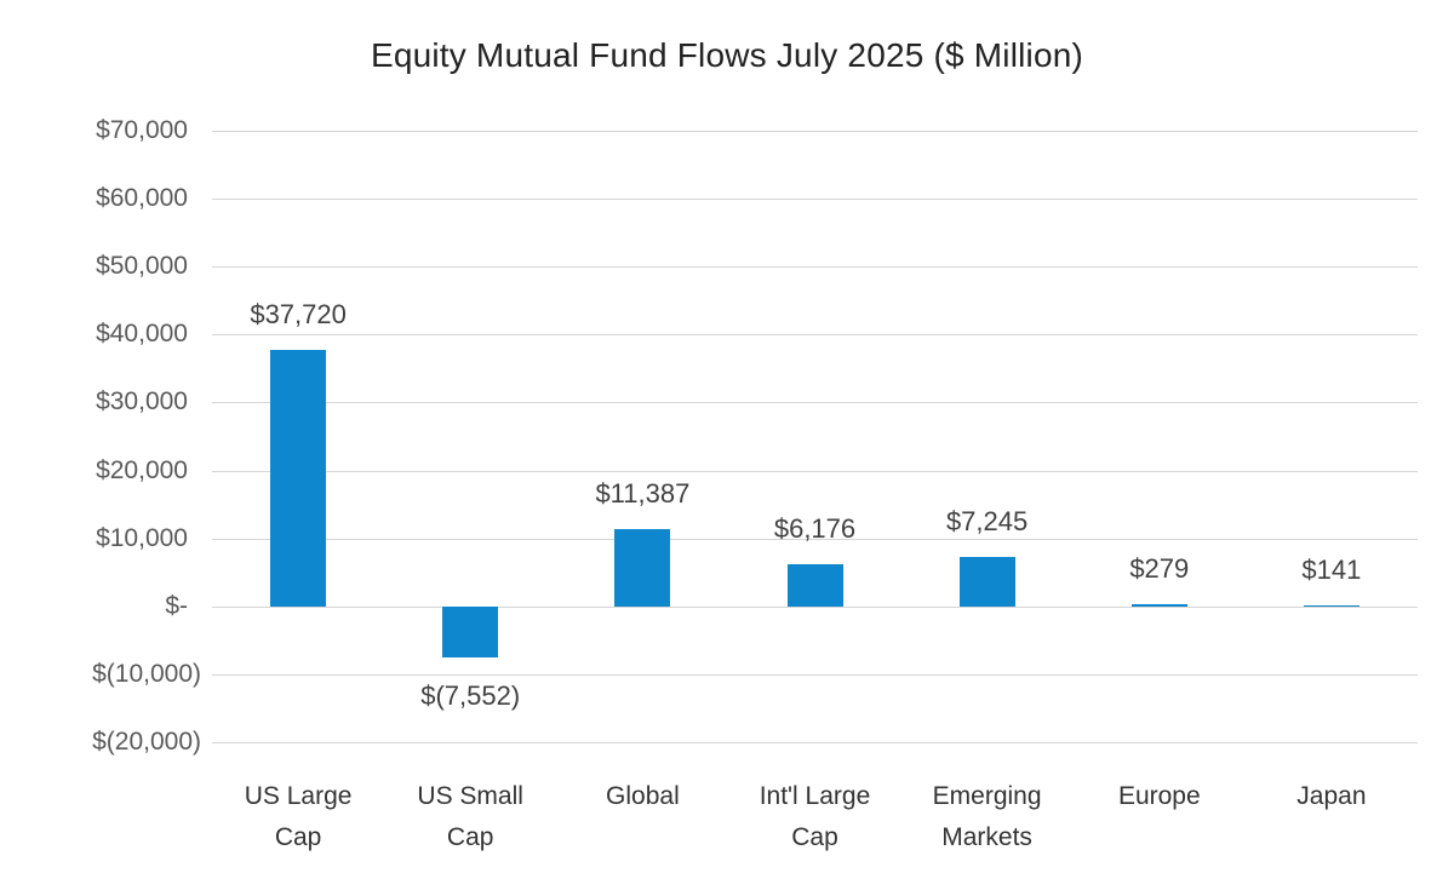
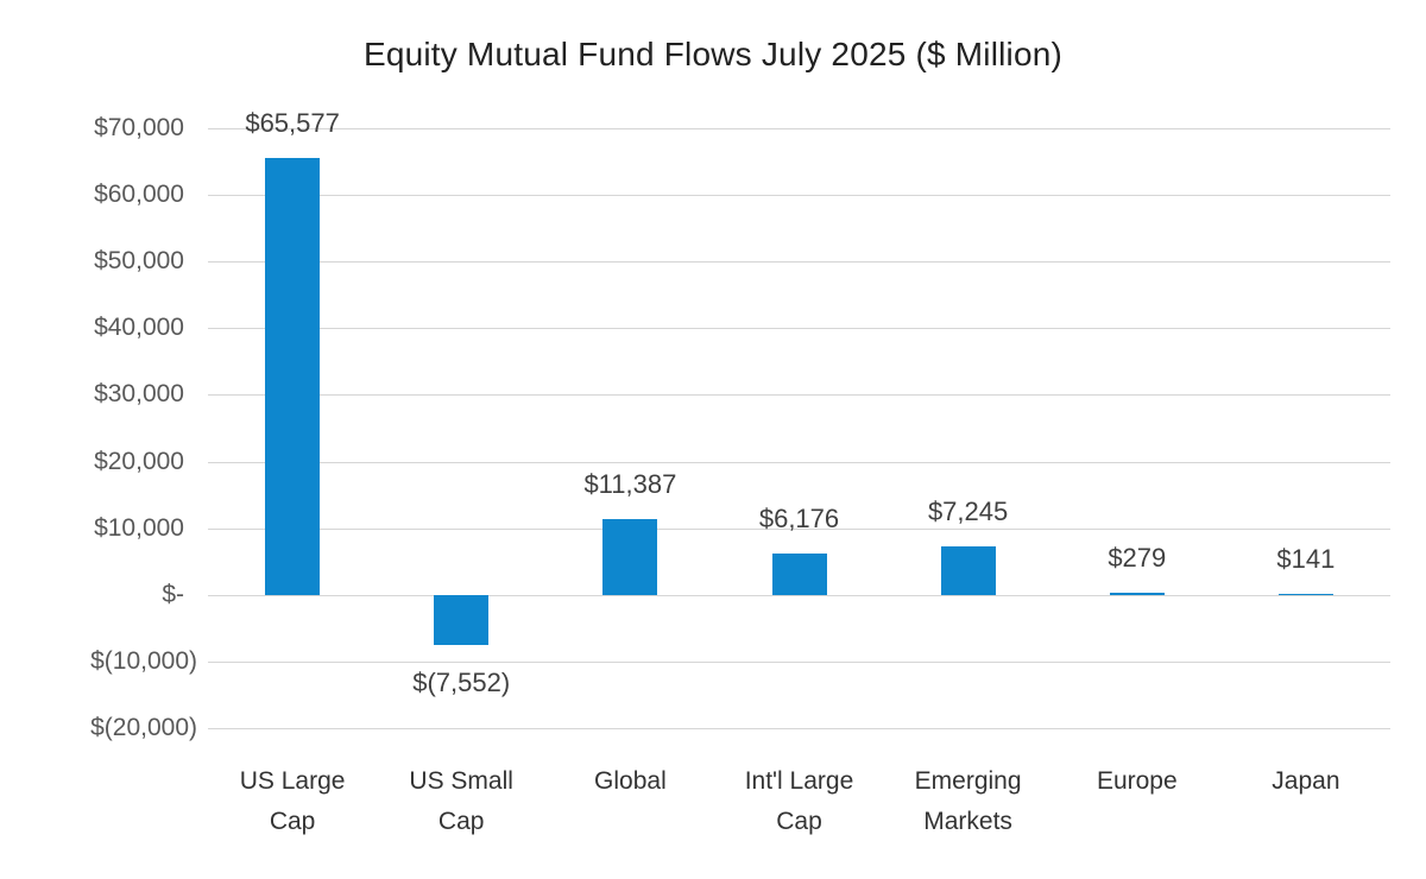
US Large Cap: $37,720 -> $65,577
